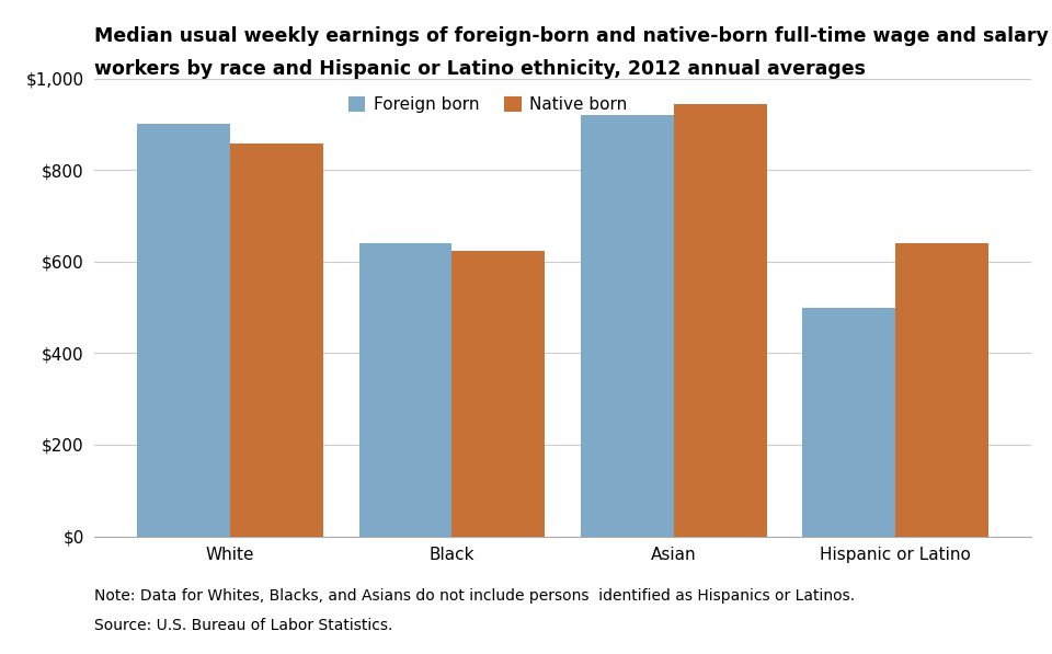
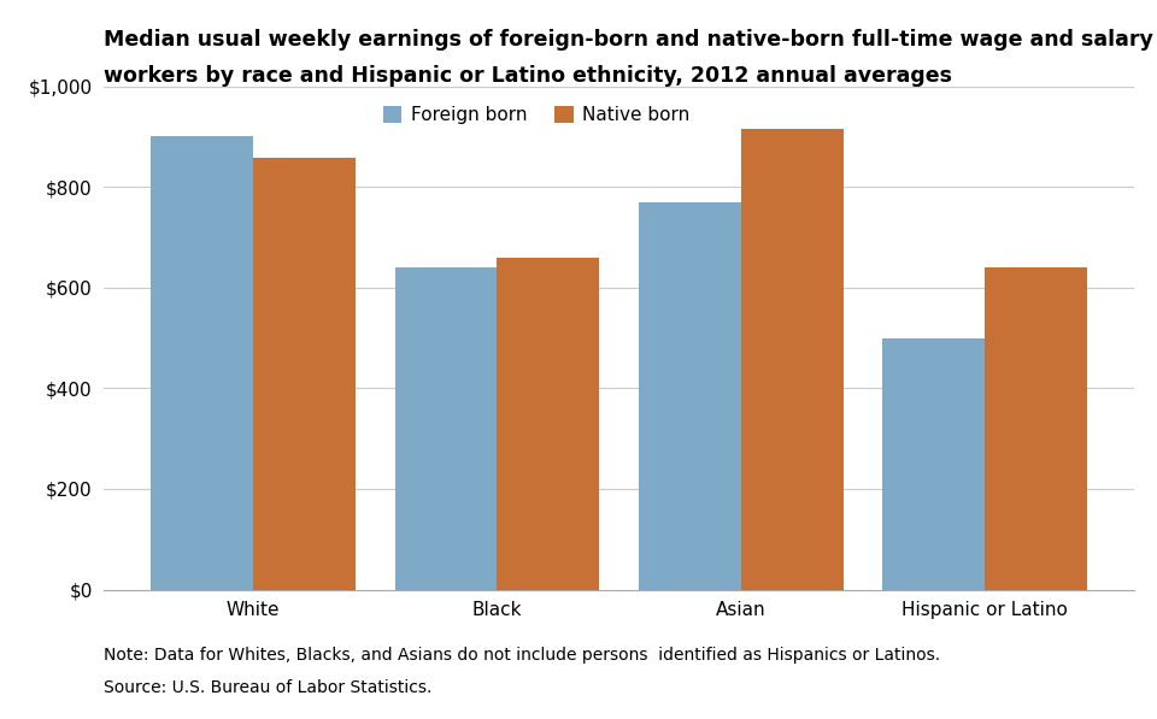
Native born/Black: $623 -> $660
Foreign born/Asian: $921 -> $770
Native born/Asian: $945 -> $915
